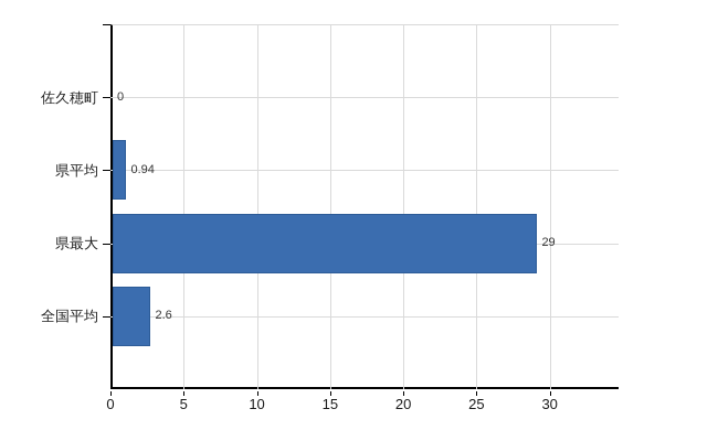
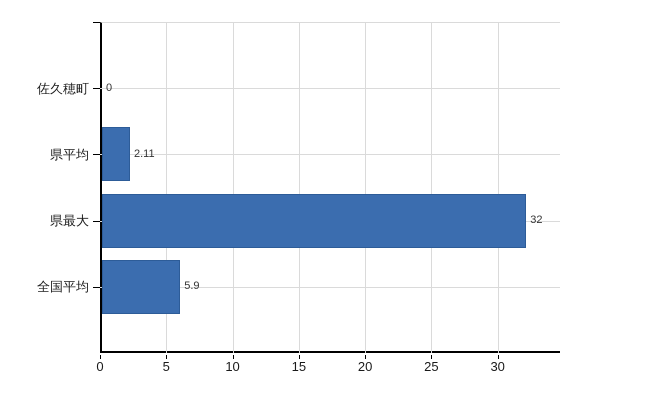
県平均: 0.94 -> 2.11
県最大: 29 -> 32
全国平均: 2.6 -> 5.9
